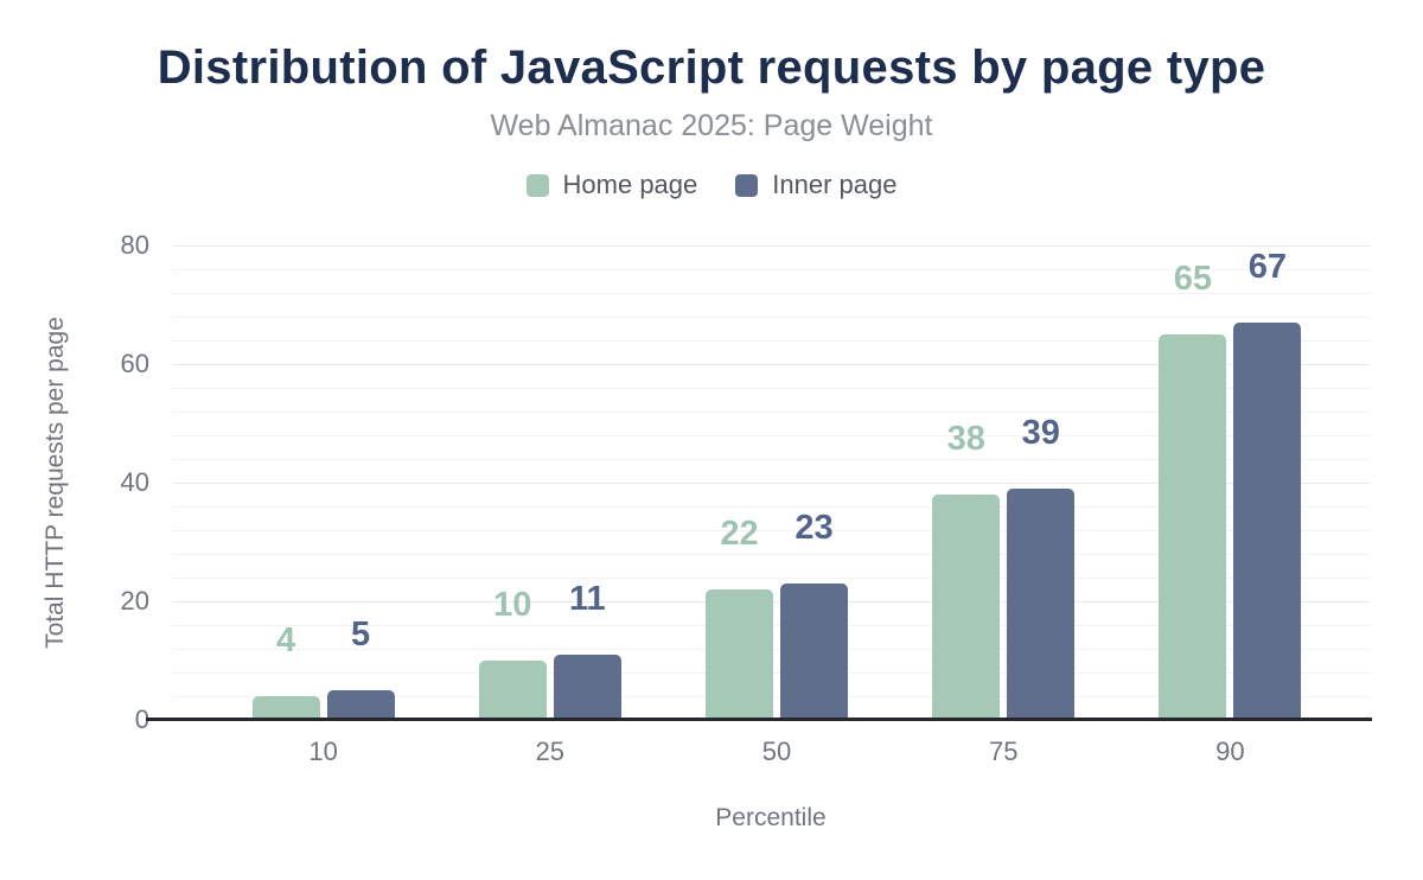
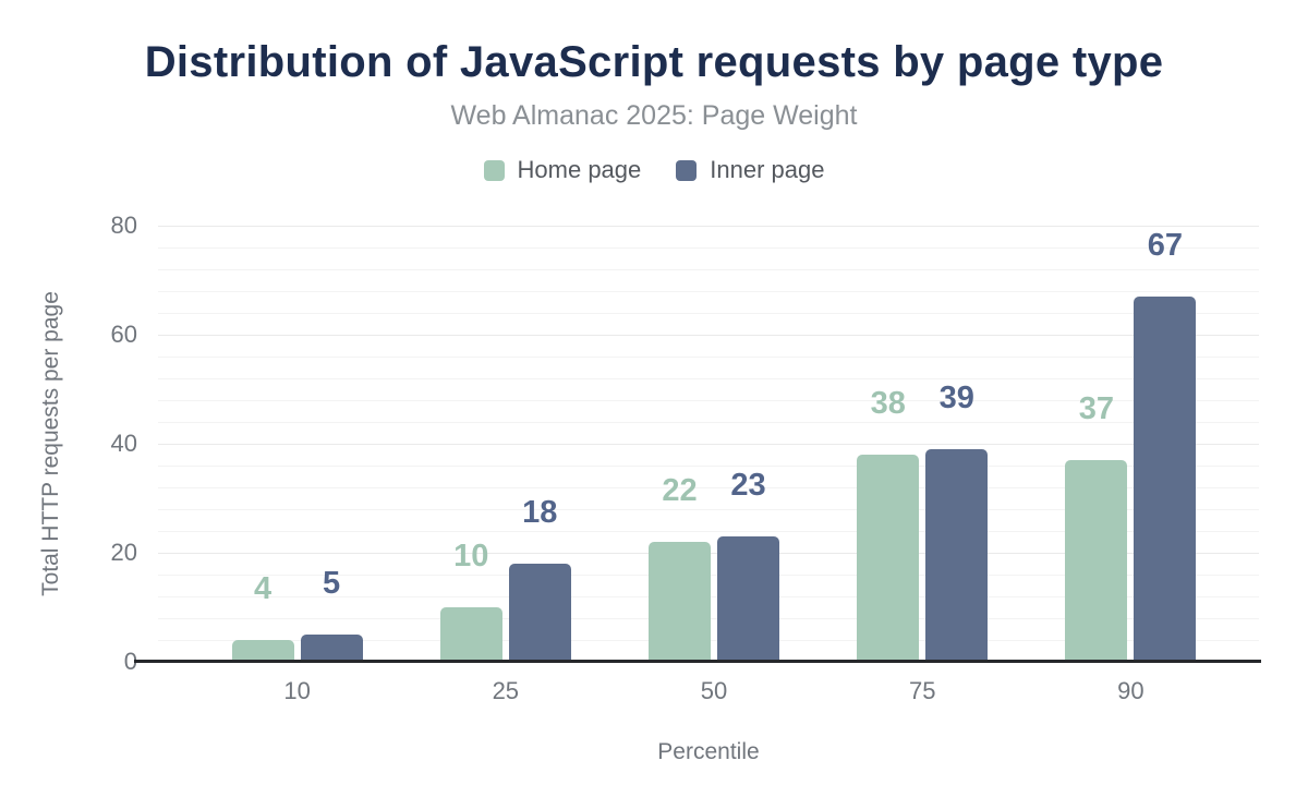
Inner page/25: 11 -> 18
Home page/90: 65 -> 37
